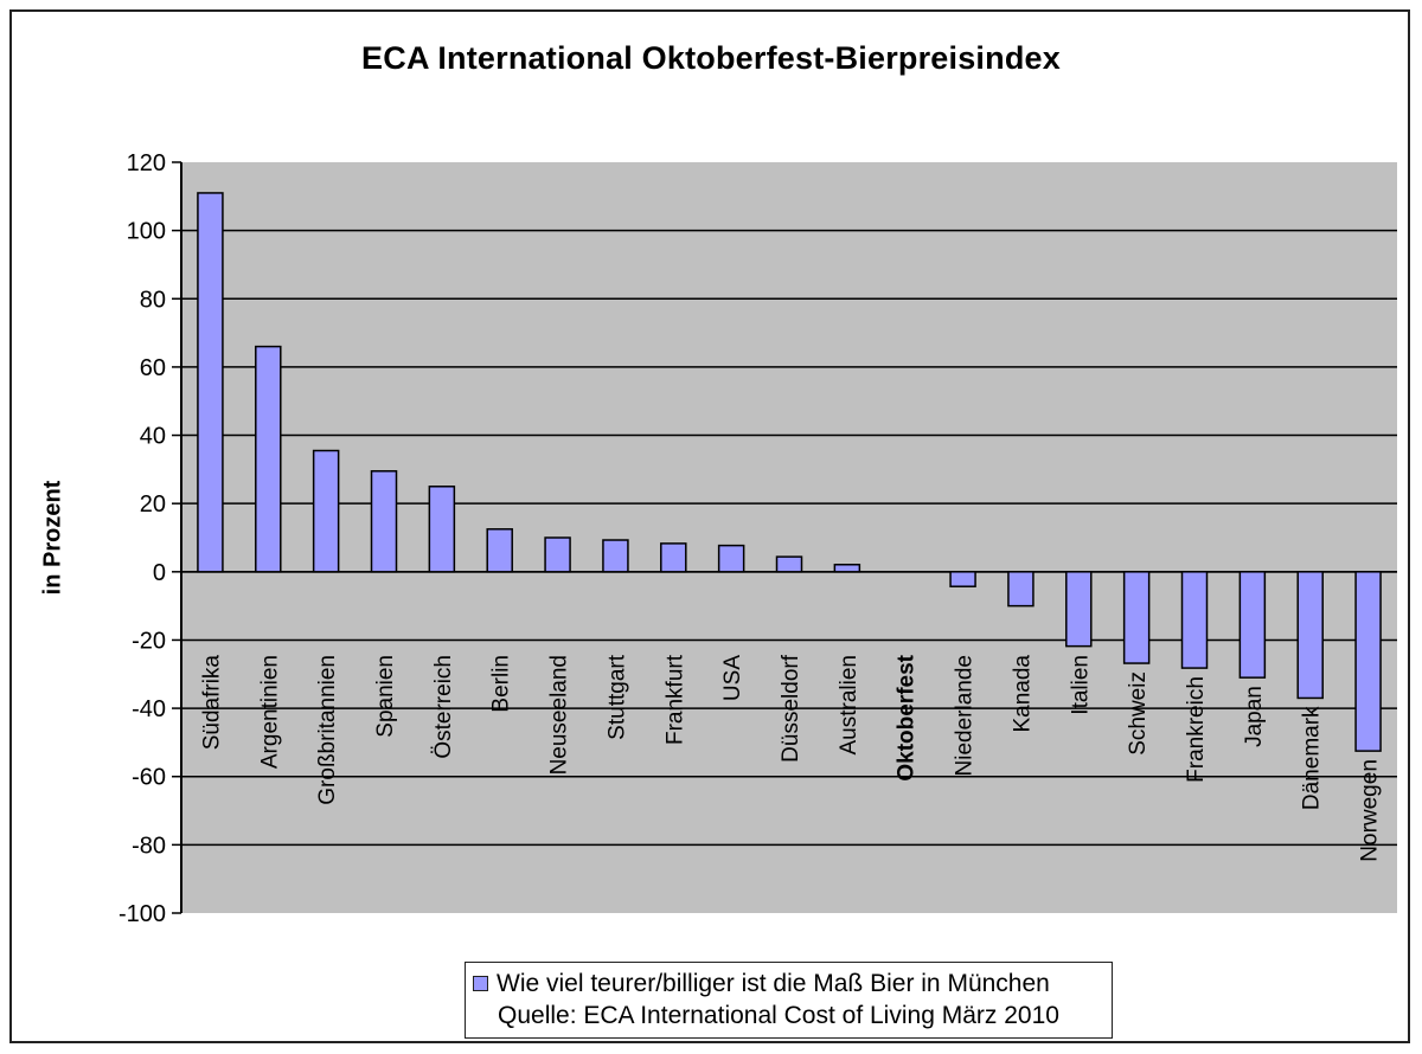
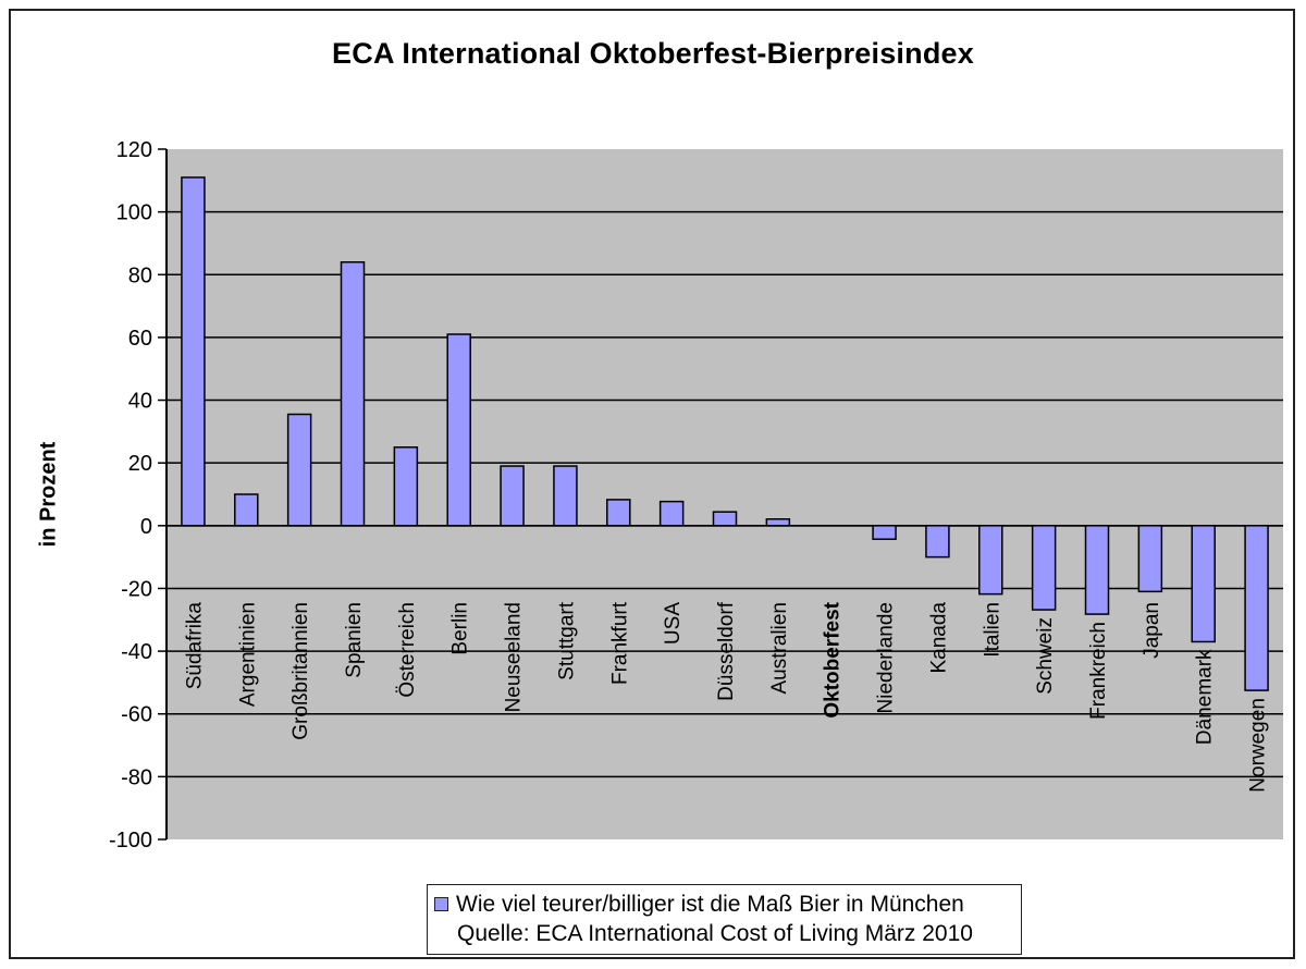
Argentinien: 66 -> 10
Spanien: 30 -> 84
Berlin: 12 -> 61
Neuseeland: 10 -> 19
Stuttgart: 9 -> 19
Japan: -31 -> -21
